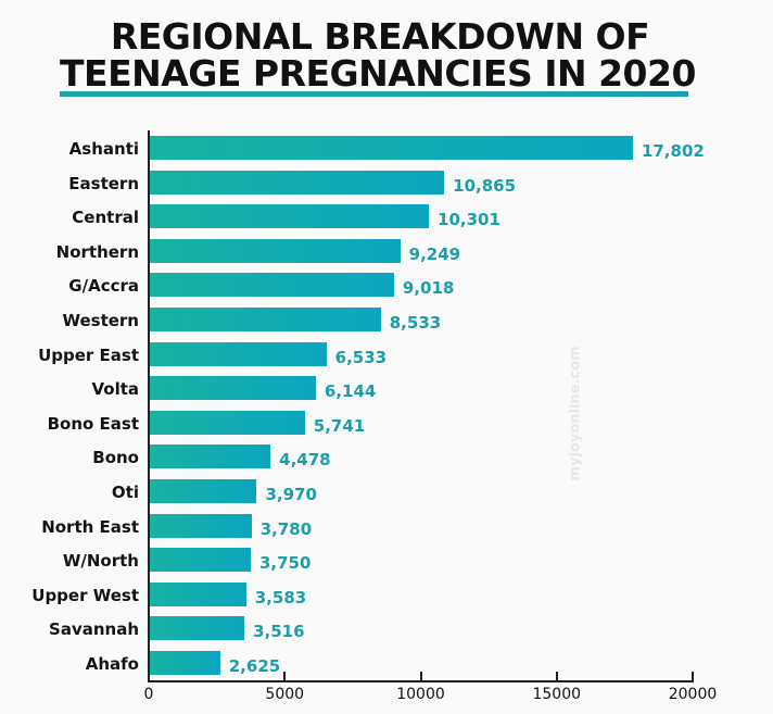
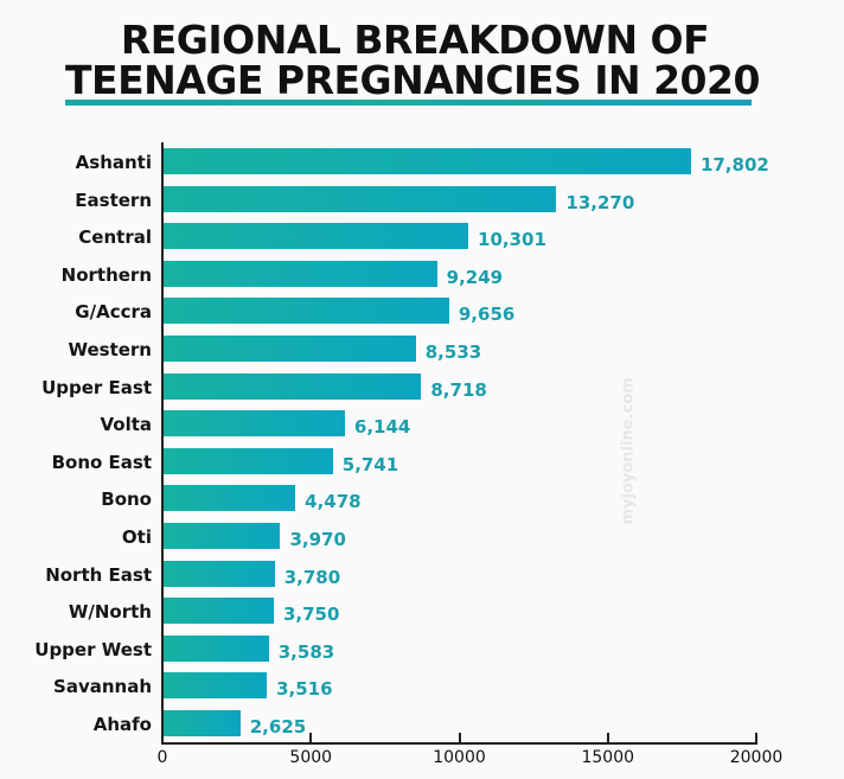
Eastern: 10,865 -> 13,270
G/Accra: 9,018 -> 9,656
Upper East: 6,533 -> 8,718
